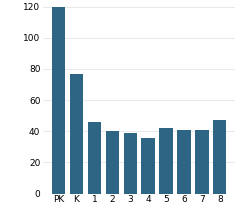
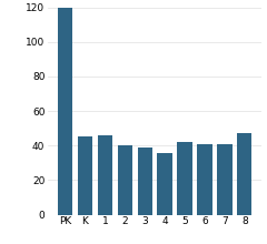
K: 77 -> 45
